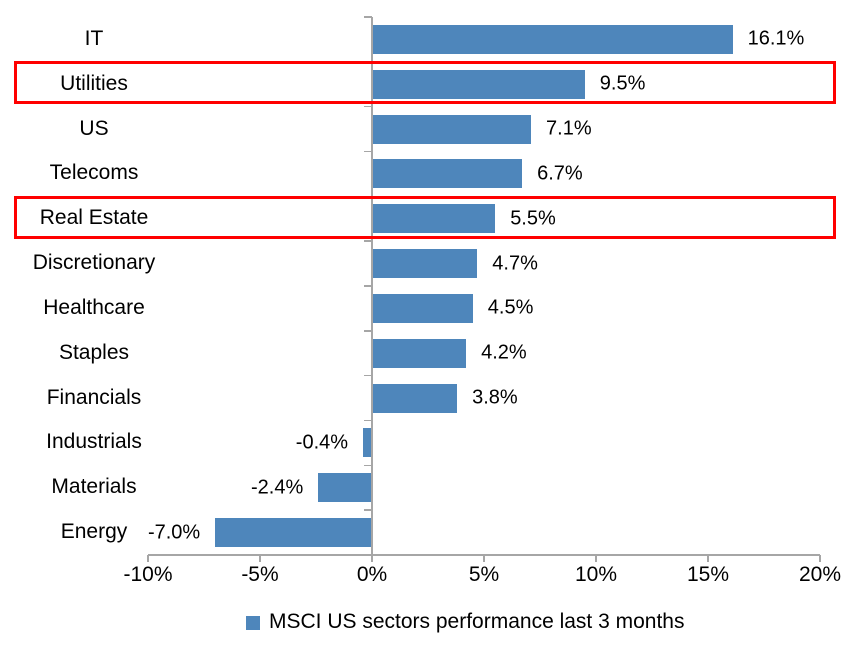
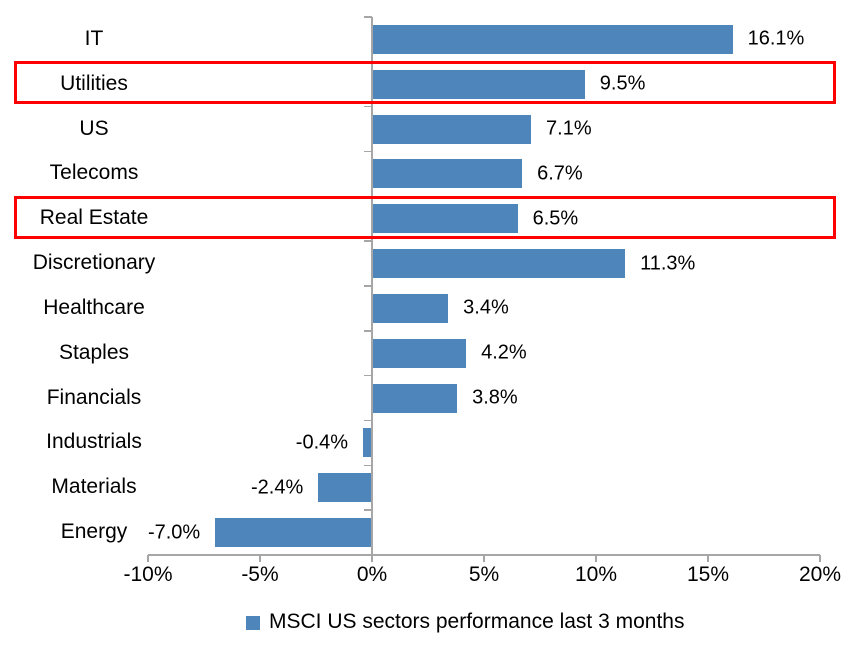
Real Estate: 5.5% -> 6.5%
Discretionary: 4.7% -> 11.3%
Healthcare: 4.5% -> 3.4%
